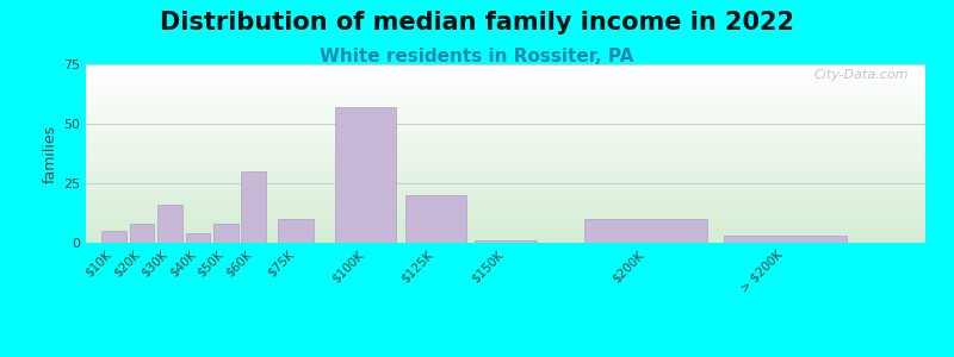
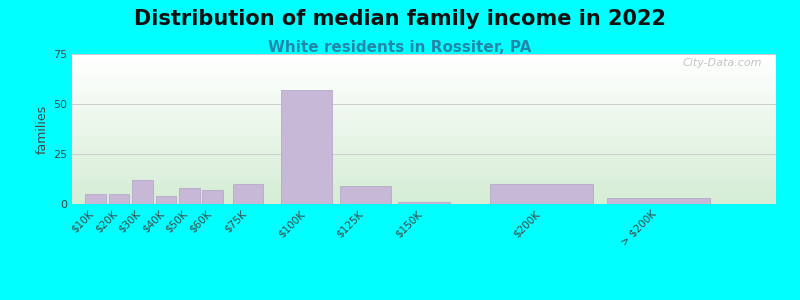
$20K: 8 -> 5
$30K: 16 -> 12
$60K: 30 -> 7
$125K: 20 -> 9
